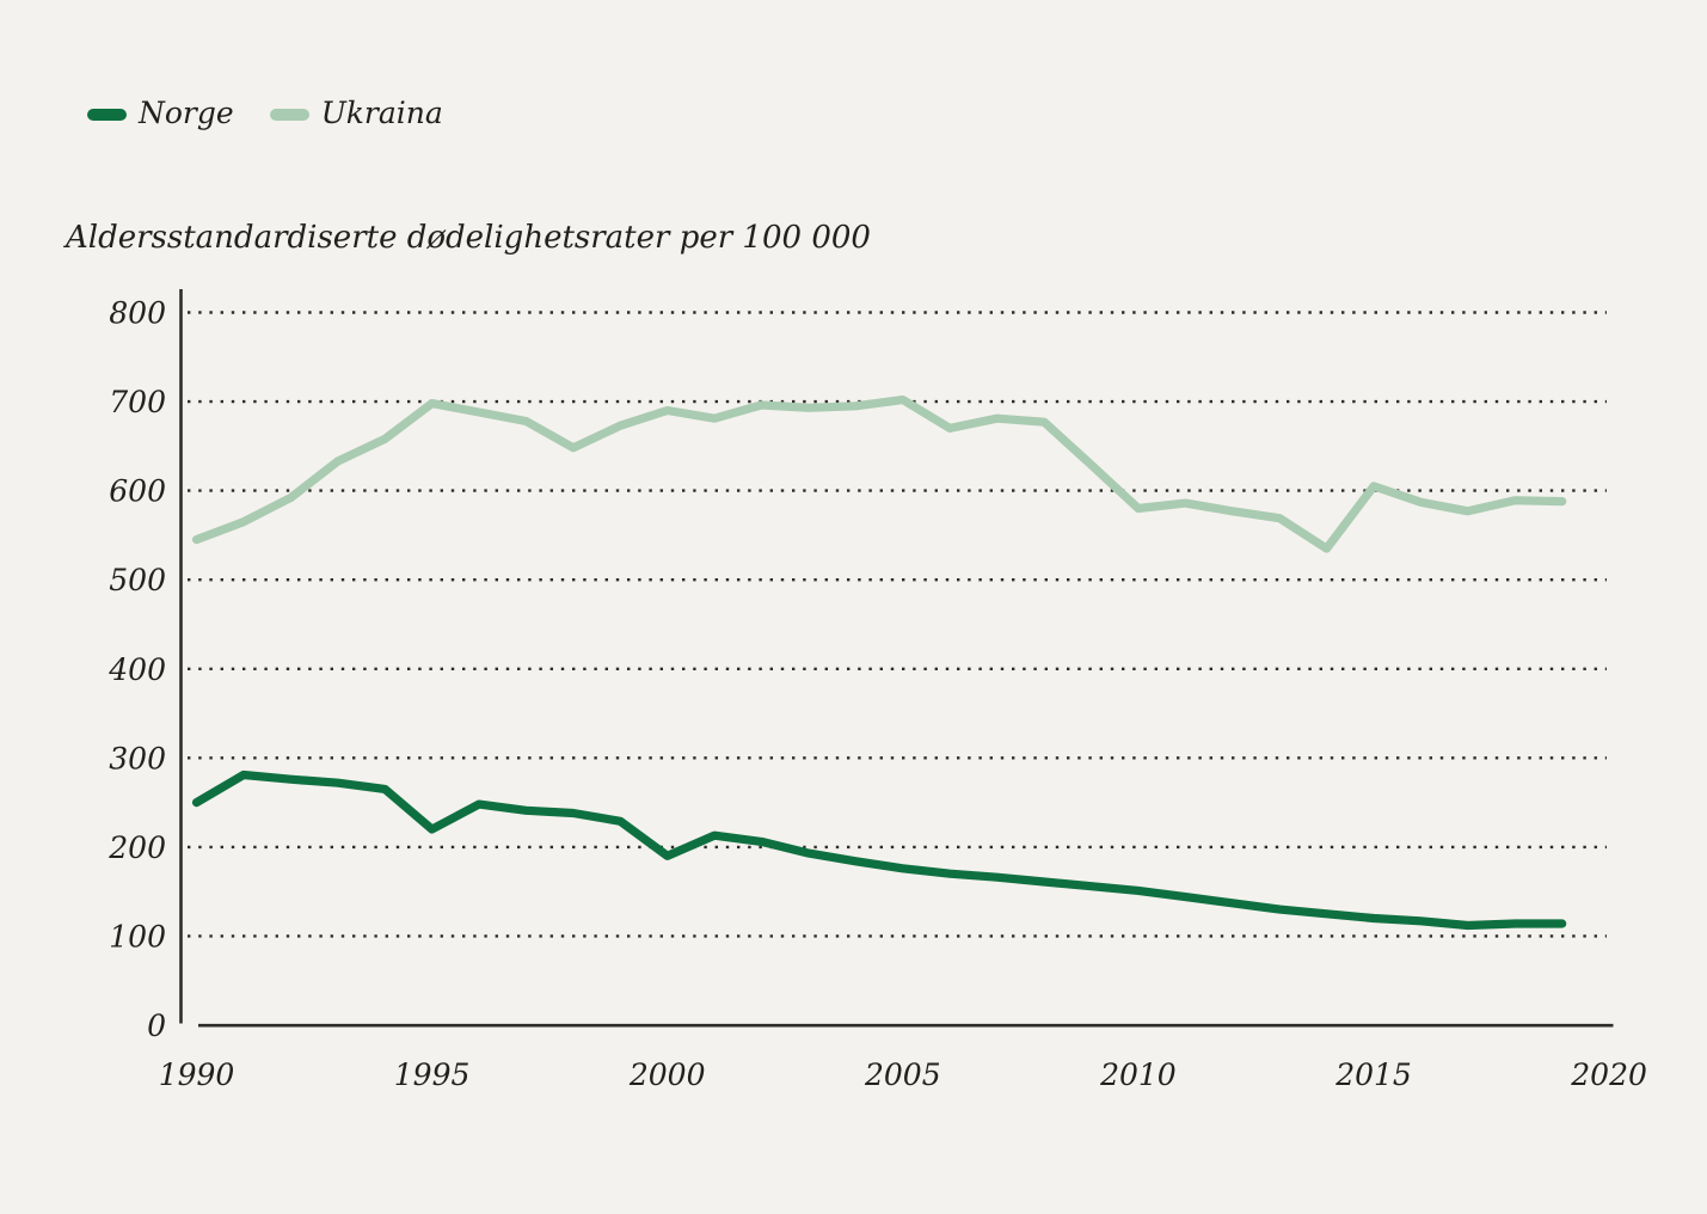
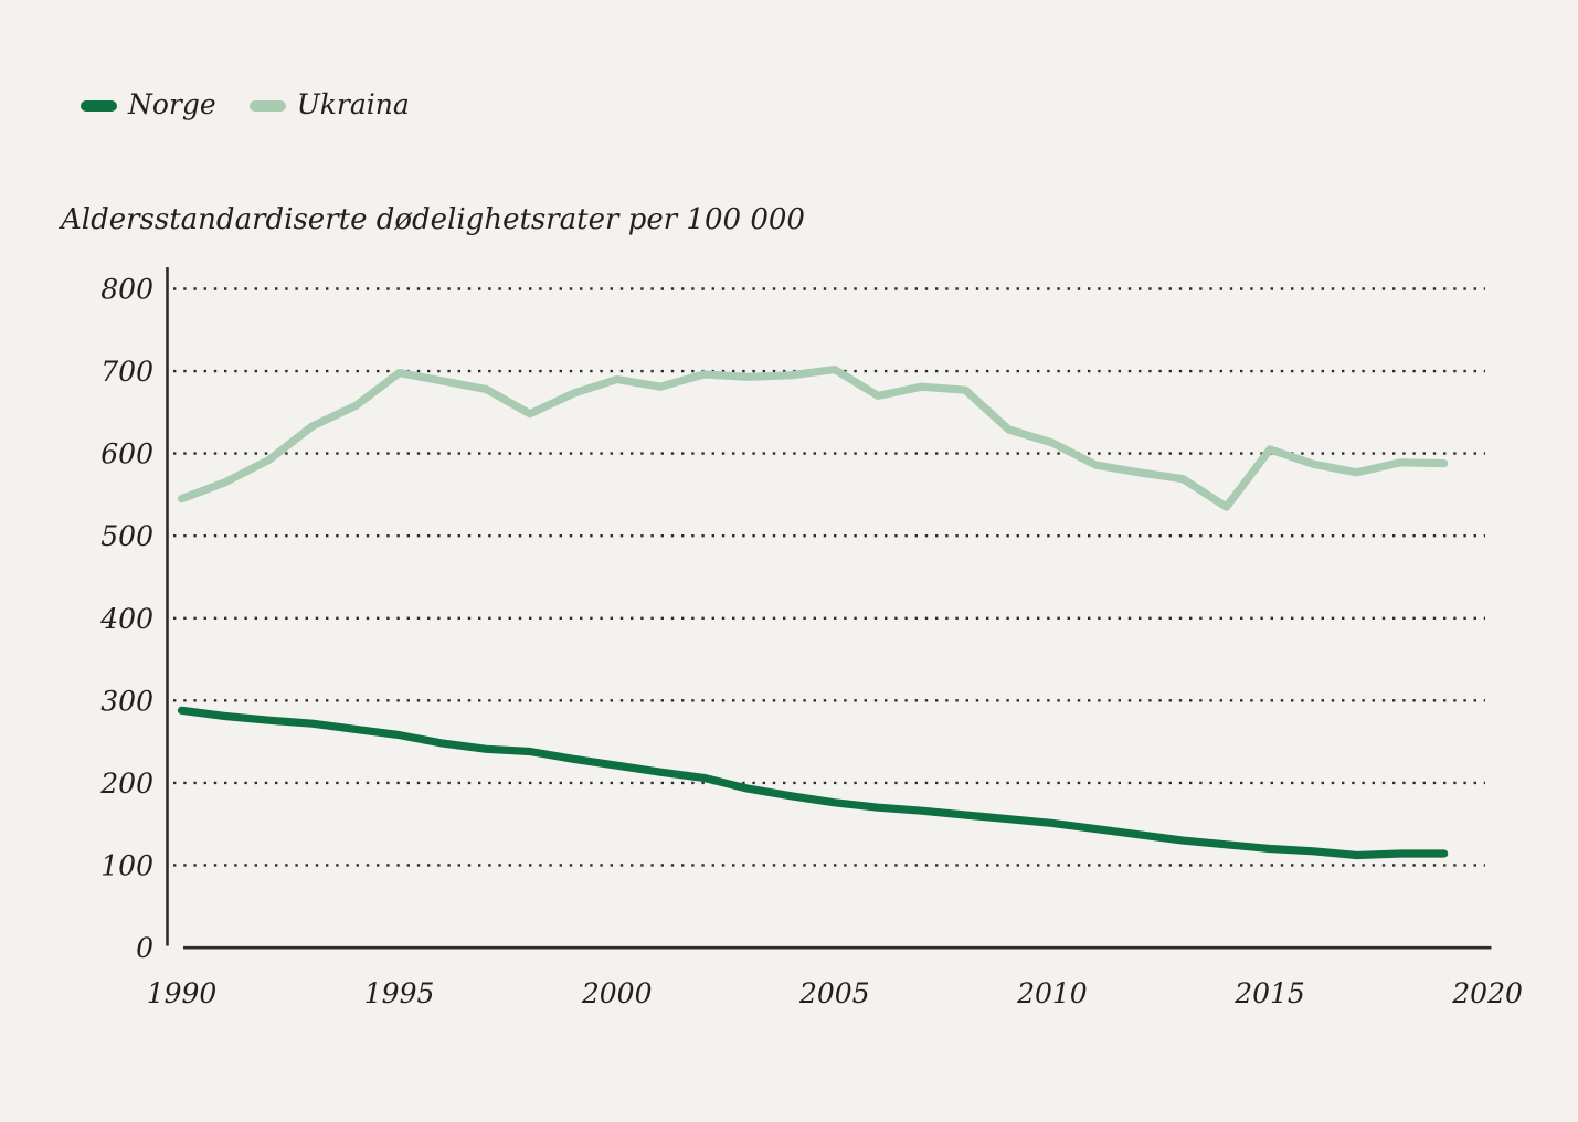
Norge/1990: 250 -> 290
Norge/1995: 220 -> 260
Norge/2000: 190 -> 220
Ukraina/2010: 580 -> 610
